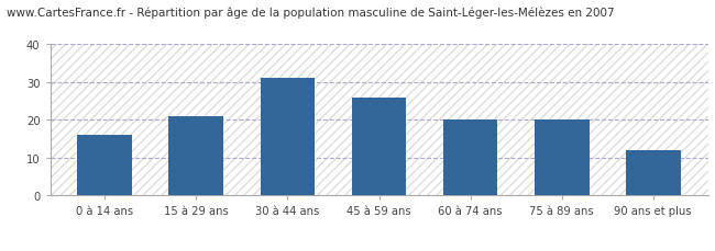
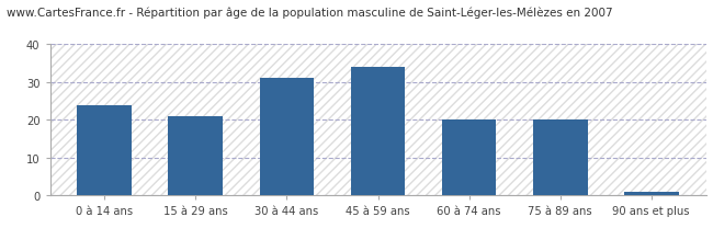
0 à 14 ans: 16 -> 24
45 à 59 ans: 26 -> 34
90 ans et plus: 12 -> 1
